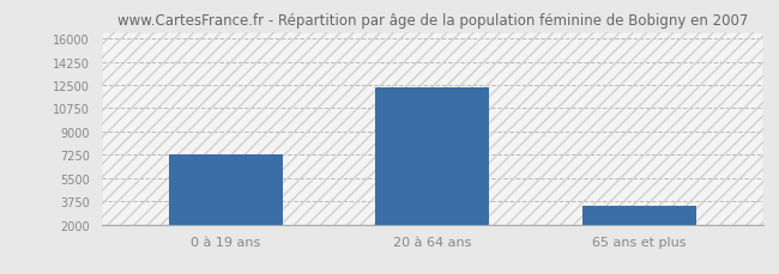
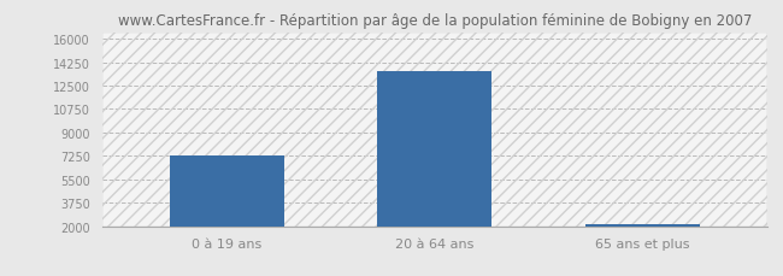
20 à 64 ans: 12300 -> 13600
65 ans et plus: 3400 -> 2200
